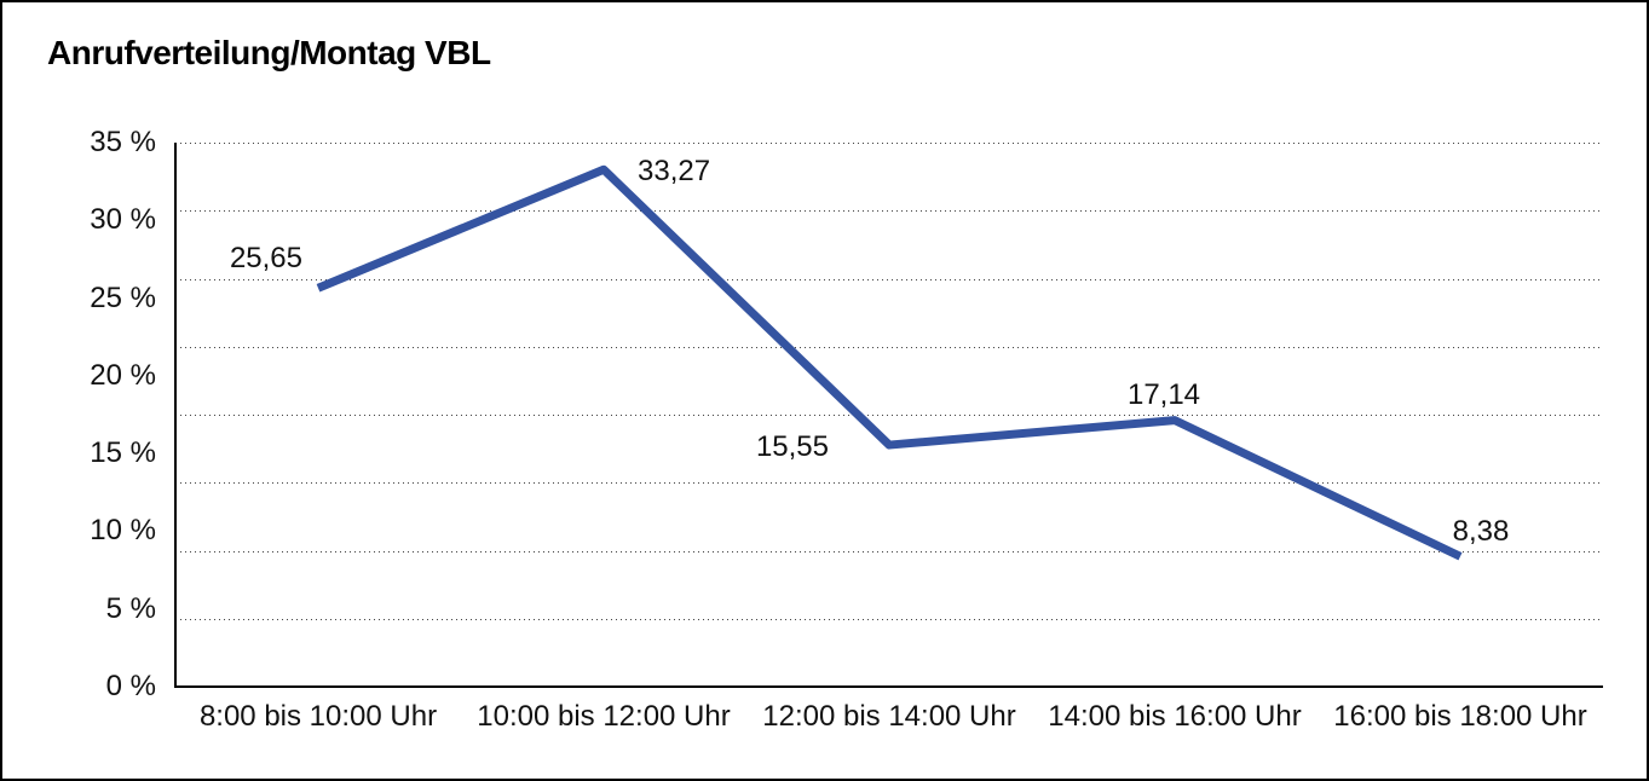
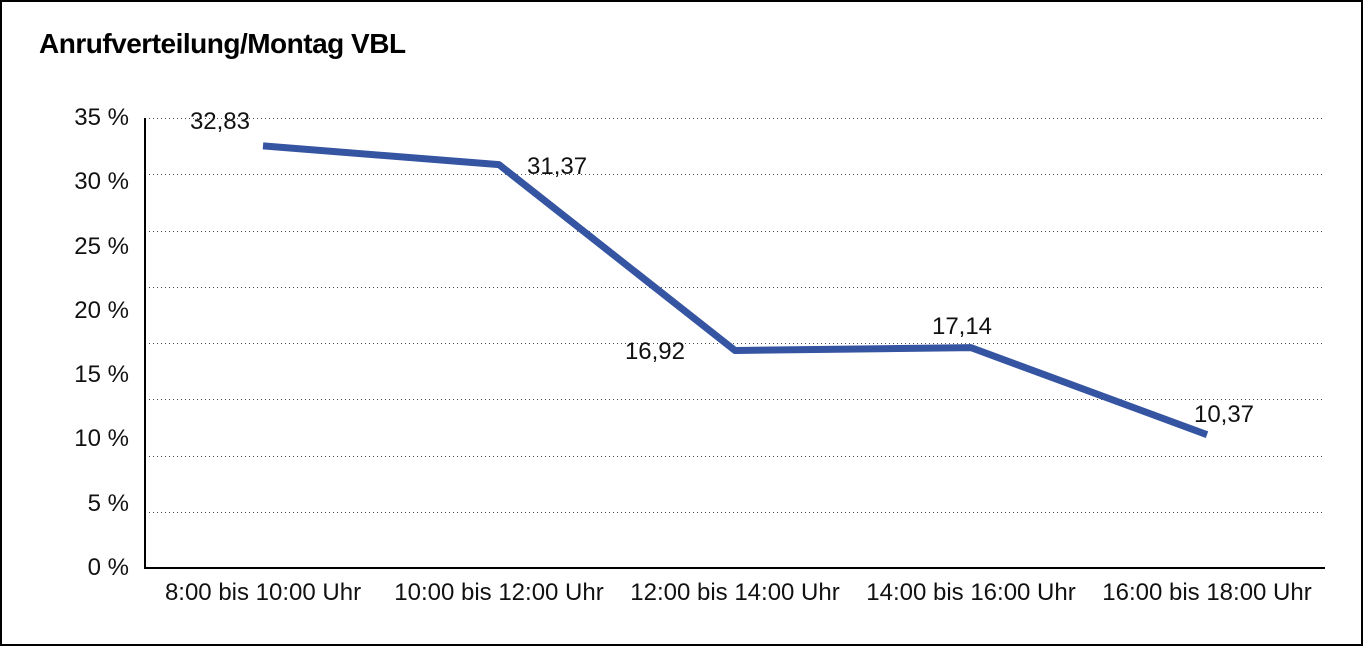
8:00 bis 10:00 Uhr: 25,65 -> 32,83
10:00 bis 12:00 Uhr: 33,27 -> 31,37
12:00 bis 14:00 Uhr: 15,55 -> 16,92
16:00 bis 18:00 Uhr: 8,38 -> 10,37
